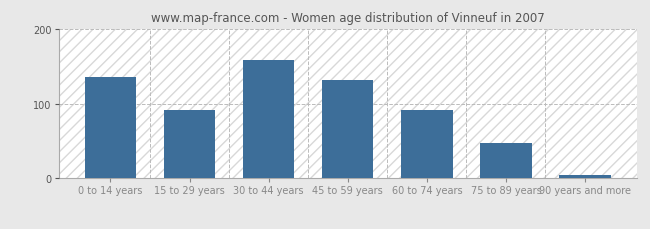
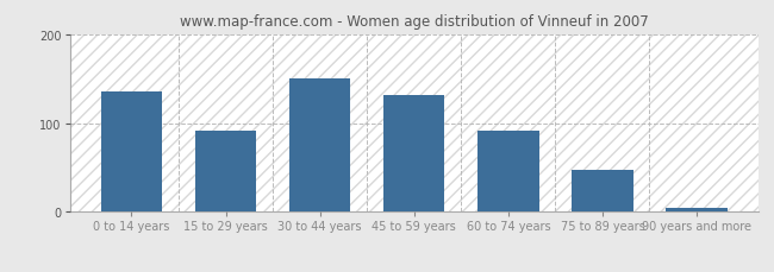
30 to 44 years: 158 -> 150
